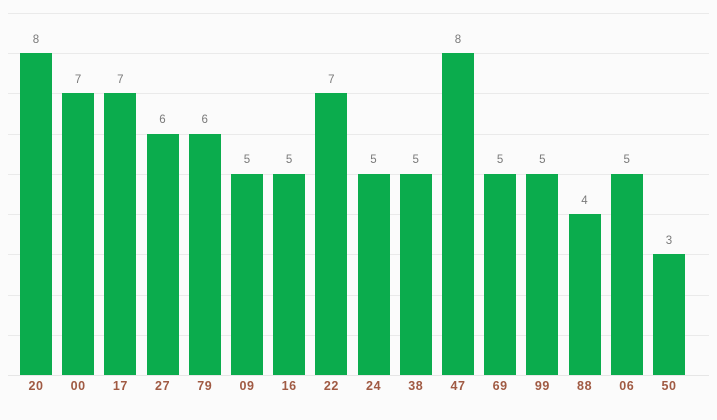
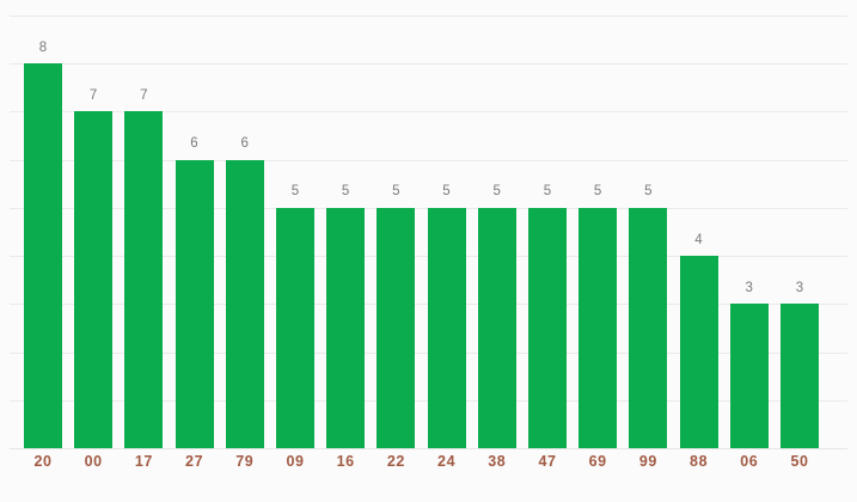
22: 7 -> 5
47: 8 -> 5
06: 5 -> 3
